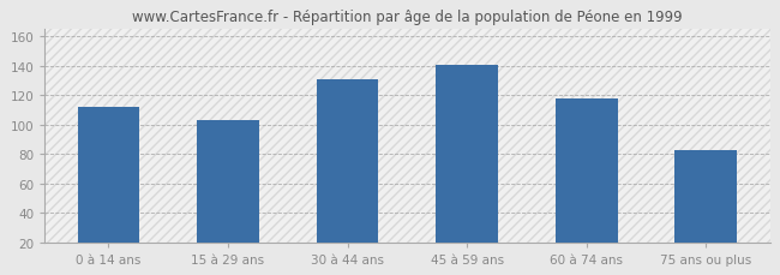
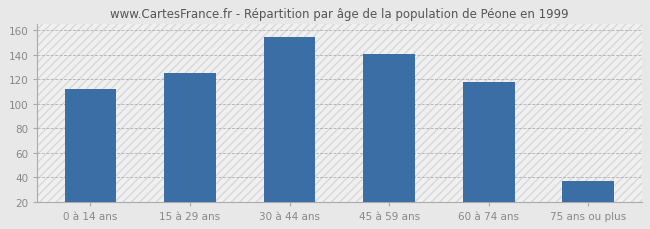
15 à 29 ans: 103 -> 125
30 à 44 ans: 131 -> 155
75 ans ou plus: 83 -> 37
